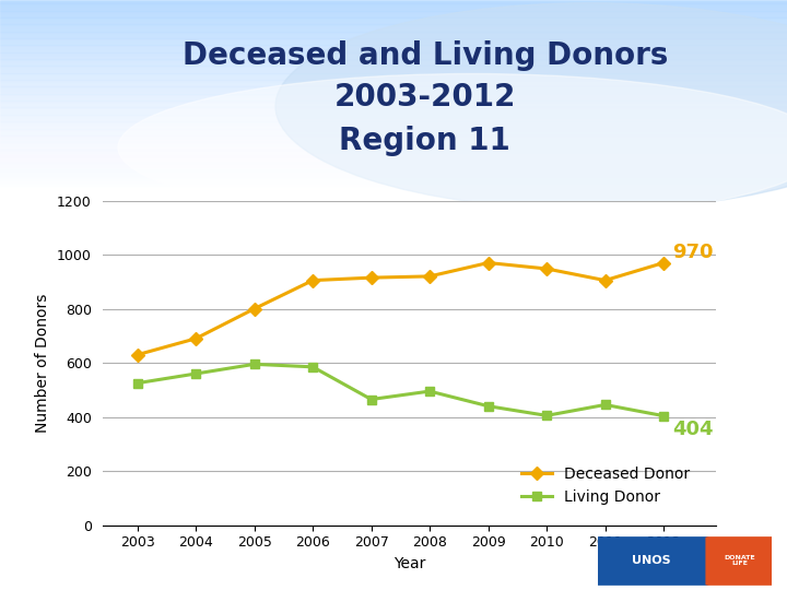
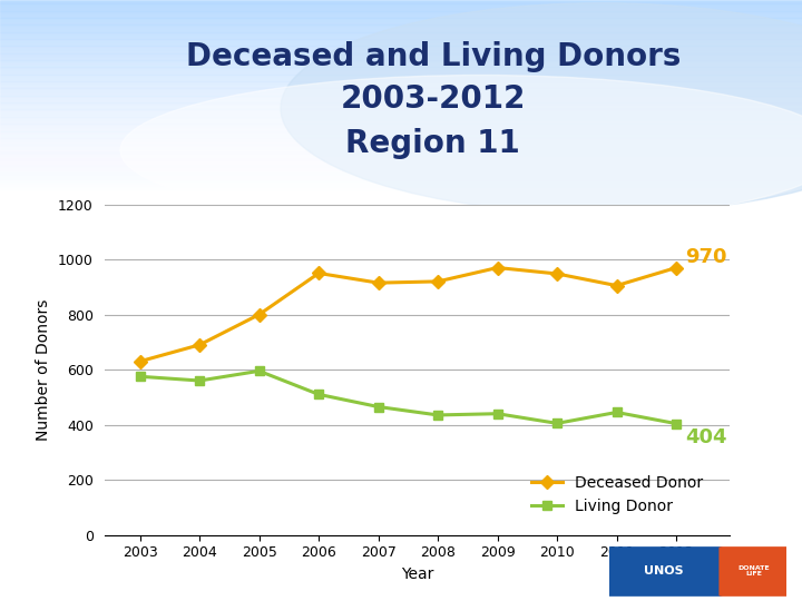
Living Donor/2003: 525 -> 575
Deceased Donor/2006: 905 -> 950
Living Donor/2006: 585 -> 510
Living Donor/2008: 495 -> 435
